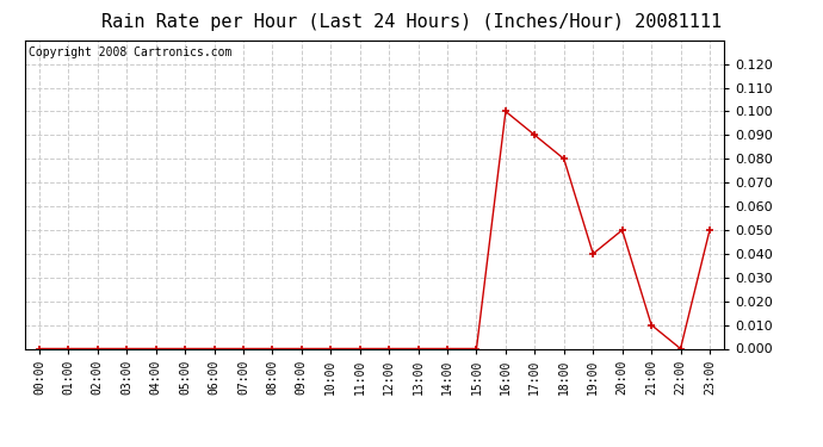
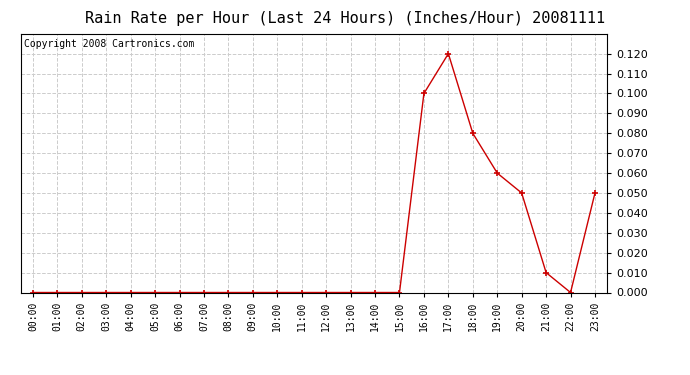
17:00: 0.09 -> 0.12
19:00: 0.04 -> 0.06
